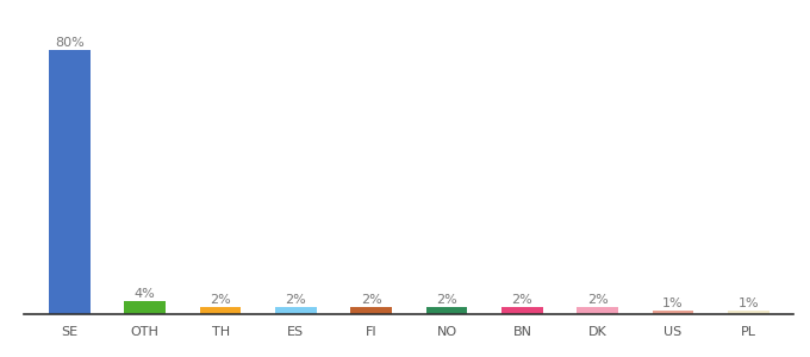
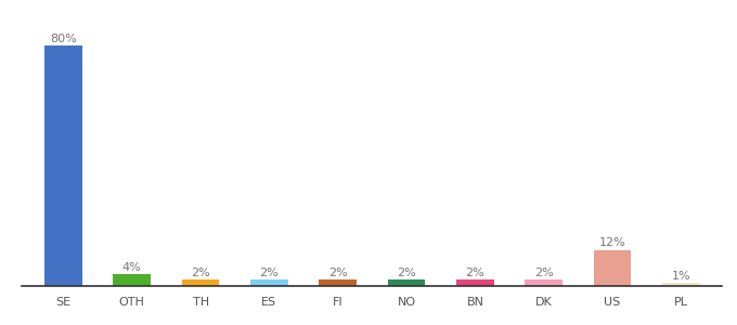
US: 1% -> 12%
